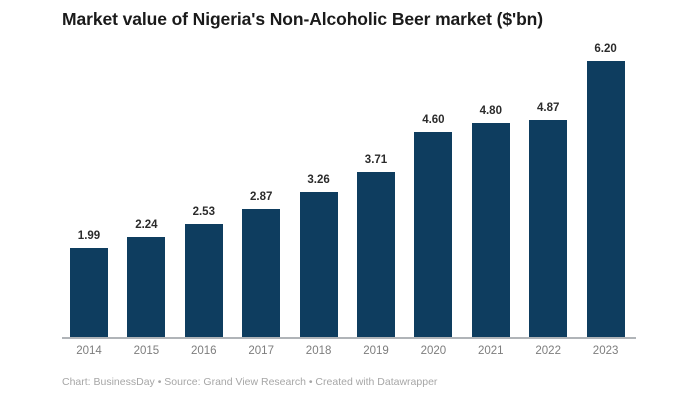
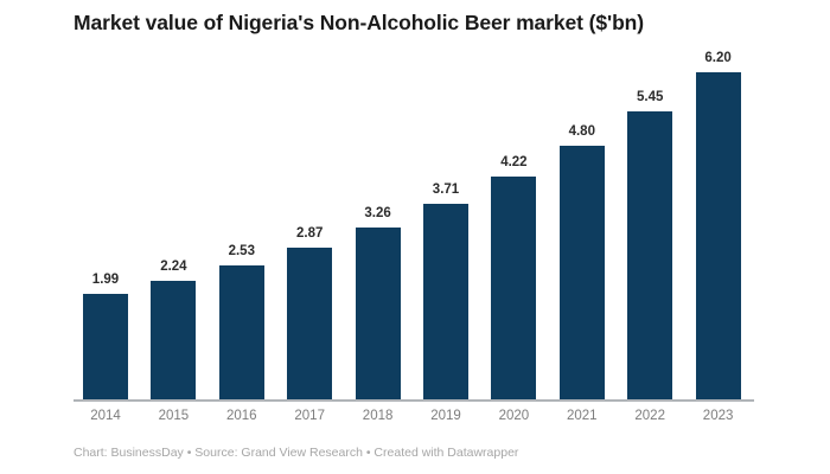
2020: 4.60 -> 4.22
2022: 4.87 -> 5.45
